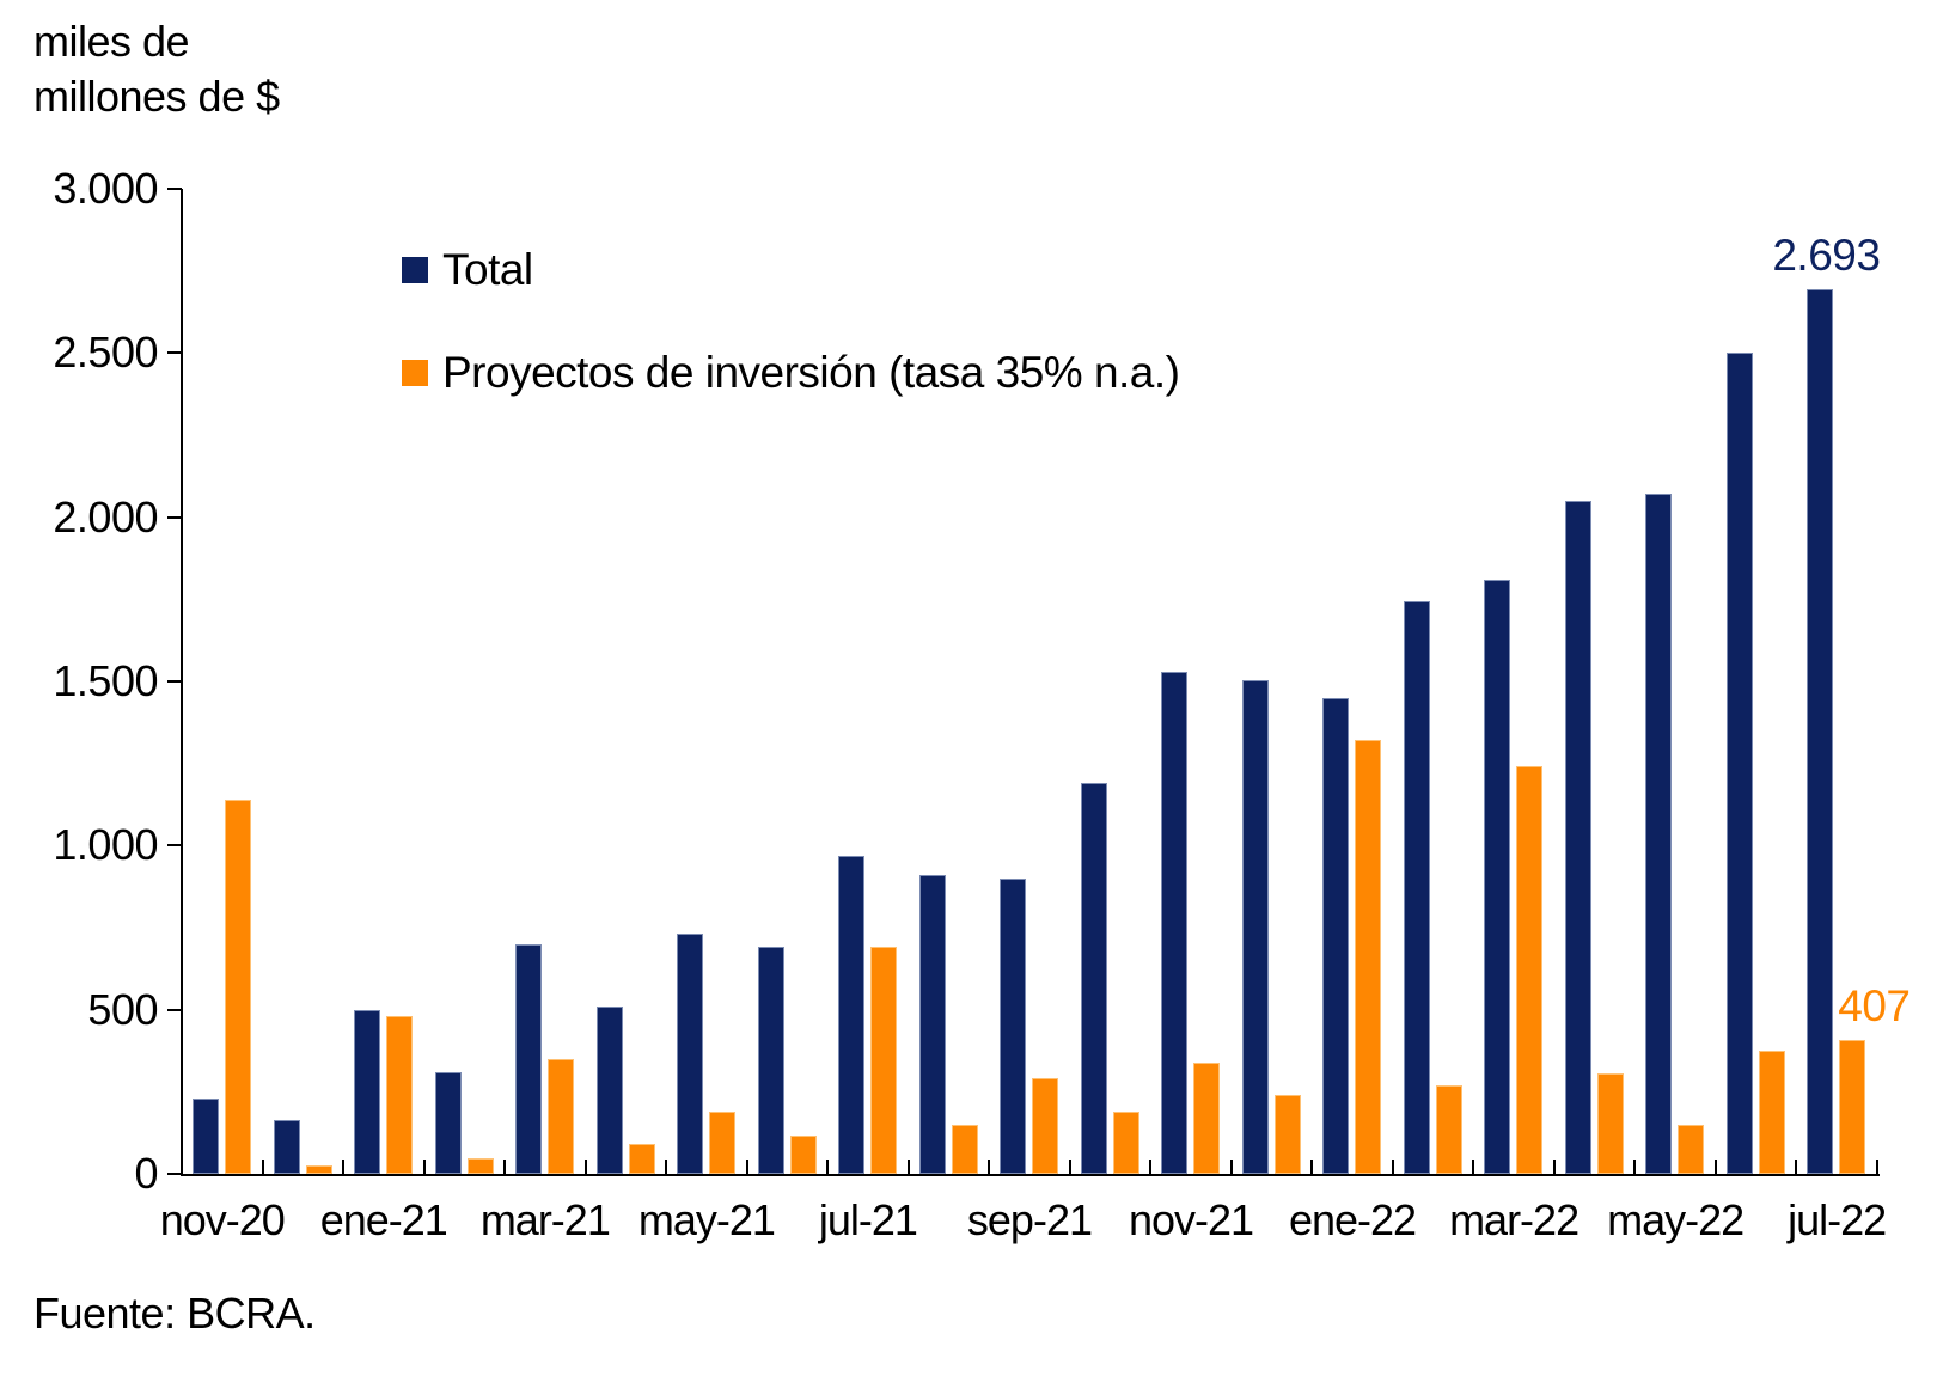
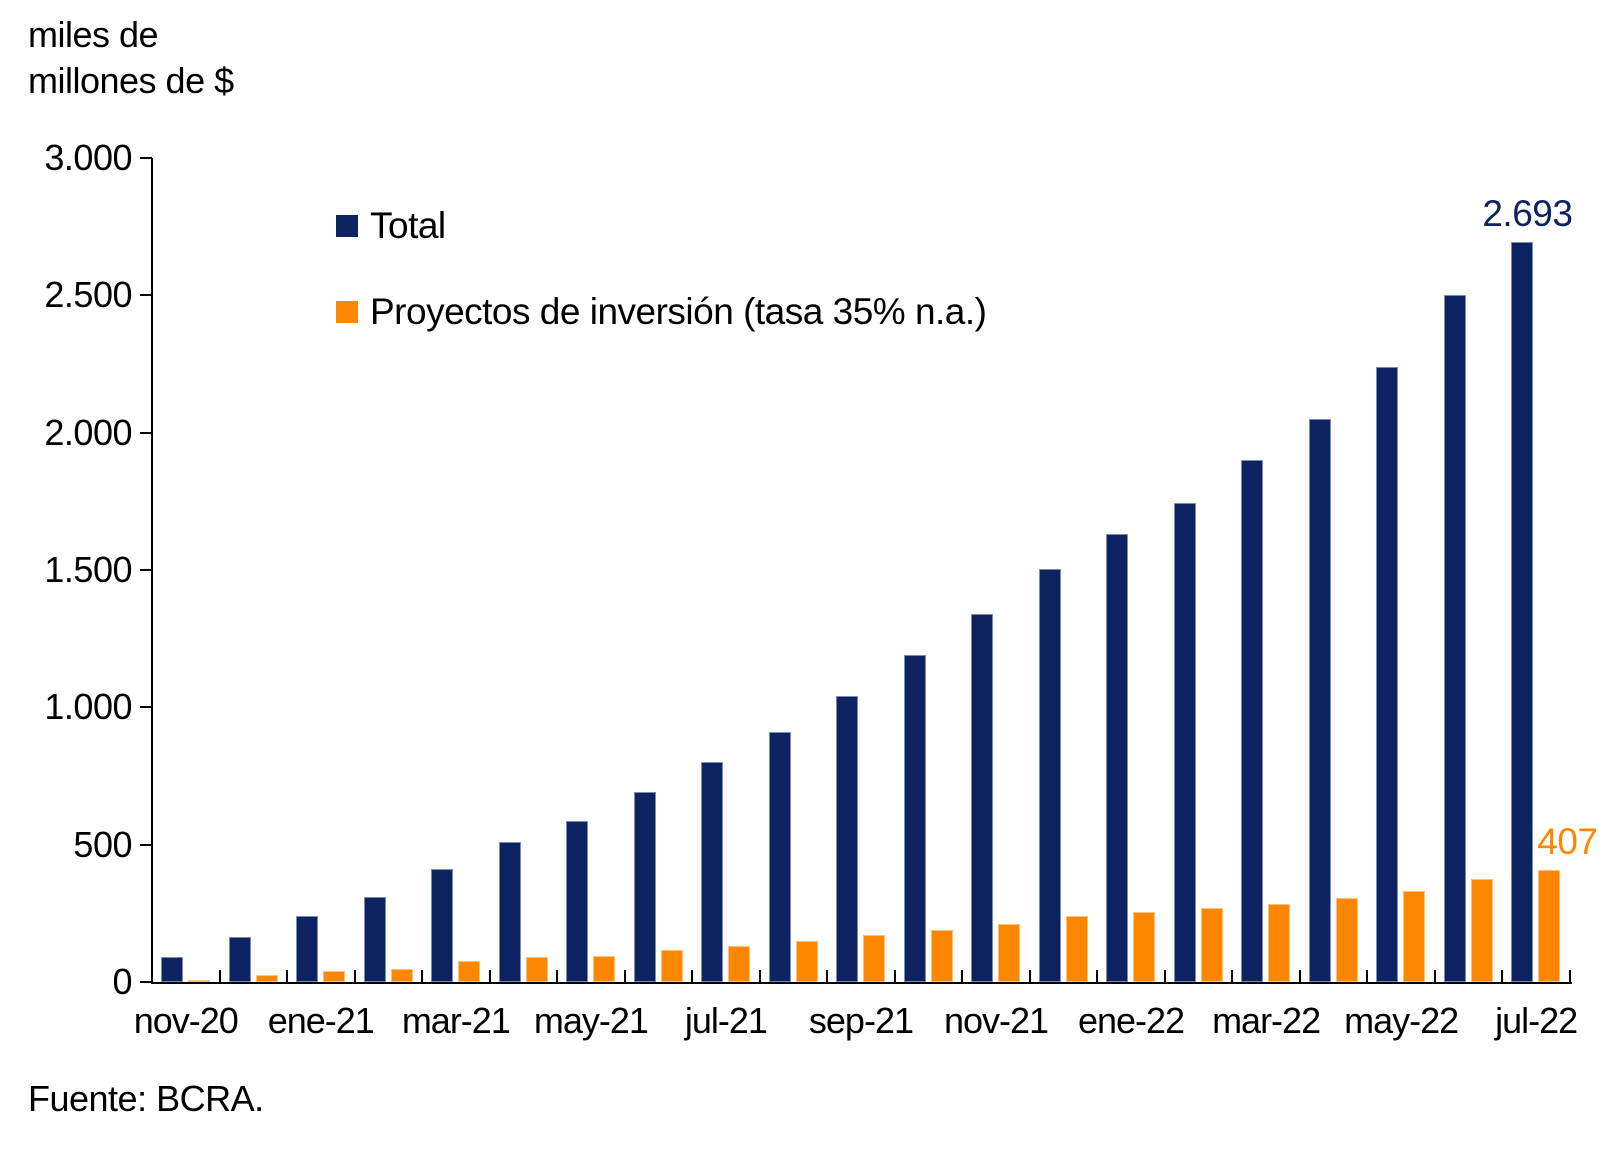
Total/nov-20: 230 -> 90
Proyectos de inversión (tasa 35% n.a.)/nov-20: 1140 -> 10
Total/ene-21: 500 -> 240
Proyectos de inversión (tasa 35% n.a.)/ene-21: 480 -> 40
Total/mar-21: 700 -> 410
Proyectos de inversión (tasa 35% n.a.)/mar-21: 350 -> 80
Total/may-21: 730 -> 580
Proyectos de inversión (tasa 35% n.a.)/may-21: 190 -> 100
Total/jul-21: 970 -> 800
Proyectos de inversión (tasa 35% n.a.)/jul-21: 690 -> 130
Total/sep-21: 900 -> 1040
Proyectos de inversión (tasa 35% n.a.)/sep-21: 290 -> 170
Total/nov-21: 1530 -> 1340
Proyectos de inversión (tasa 35% n.a.)/nov-21: 340 -> 210
Total/ene-22: 1450 -> 1630
Proyectos de inversión (tasa 35% n.a.)/ene-22: 1320 -> 260
Total/mar-22: 1810 -> 1900
Proyectos de inversión (tasa 35% n.a.)/mar-22: 1240 -> 280
Total/may-22: 2070 -> 2240
Proyectos de inversión (tasa 35% n.a.)/may-22: 150 -> 330
